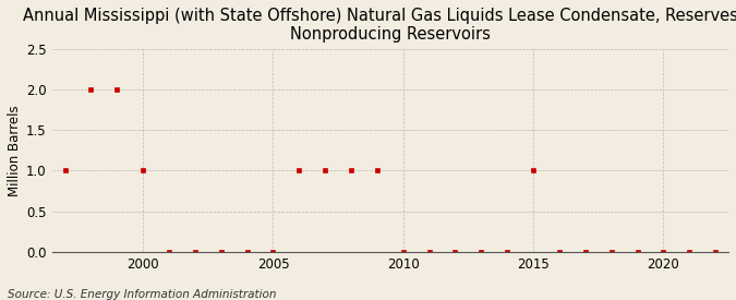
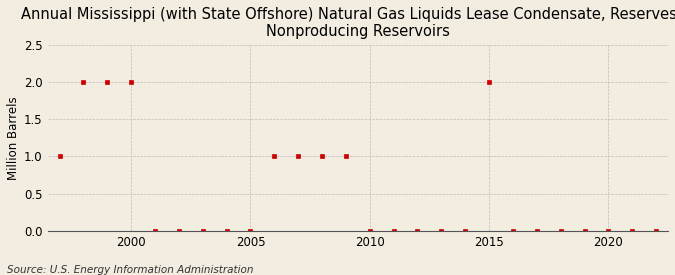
2000: 1 -> 2
2015: 1 -> 2
